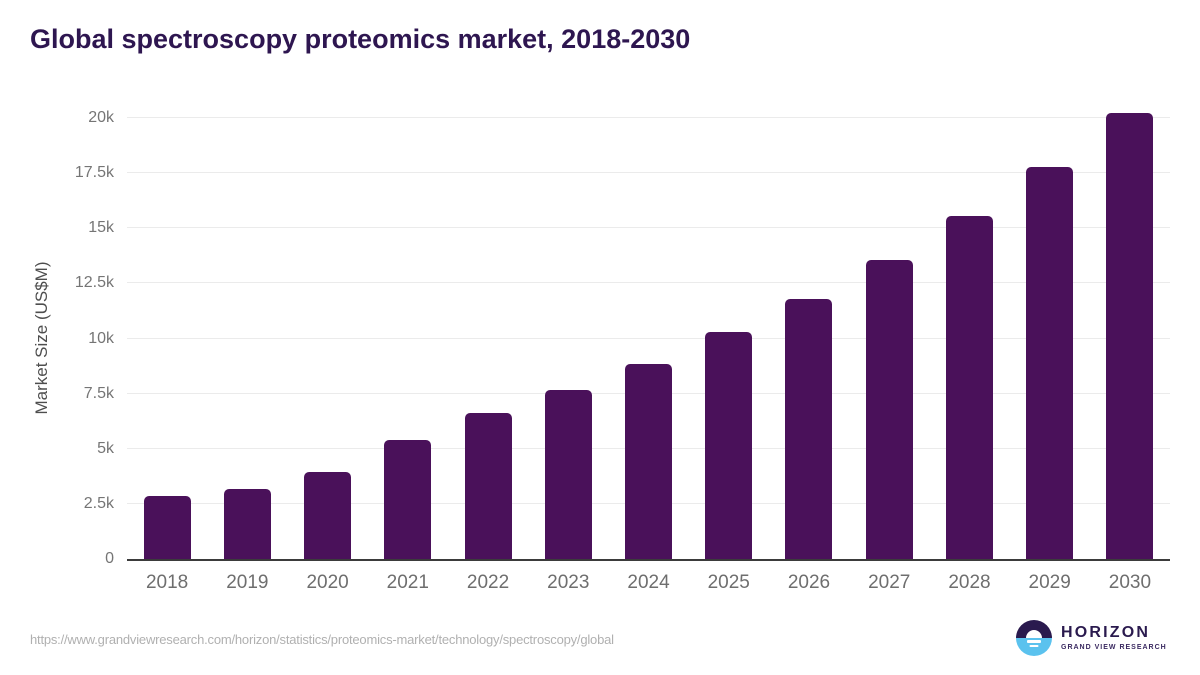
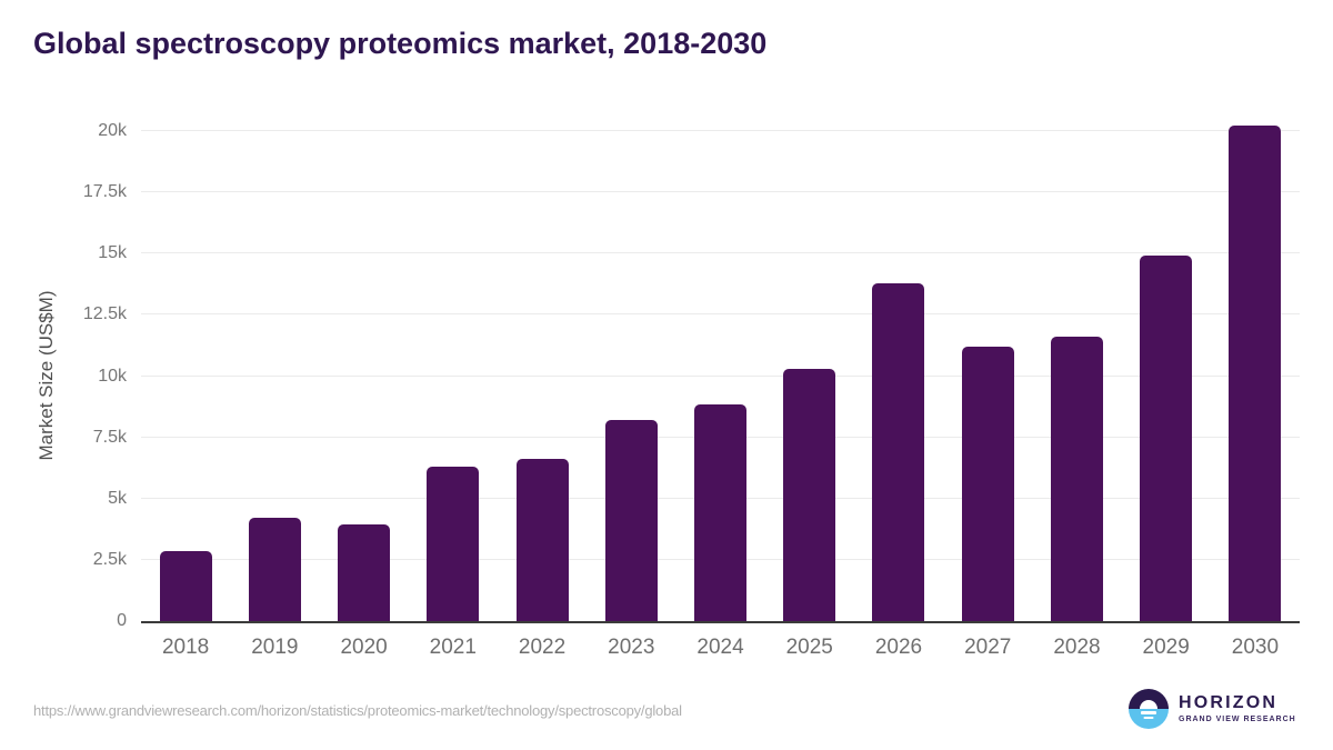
2019: 3.2k -> 4.2k
2021: 5.4k -> 6.3k
2023: 7.7k -> 8.2k
2026: 11.8k -> 13.8k
2027: 13.5k -> 11.2k
2028: 15.5k -> 11.6k
2029: 17.8k -> 14.9k
